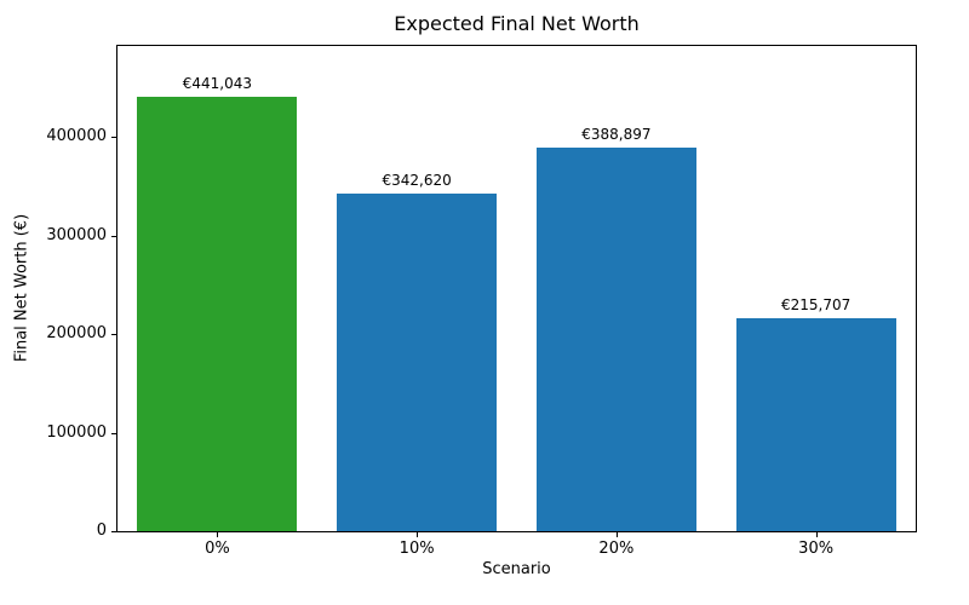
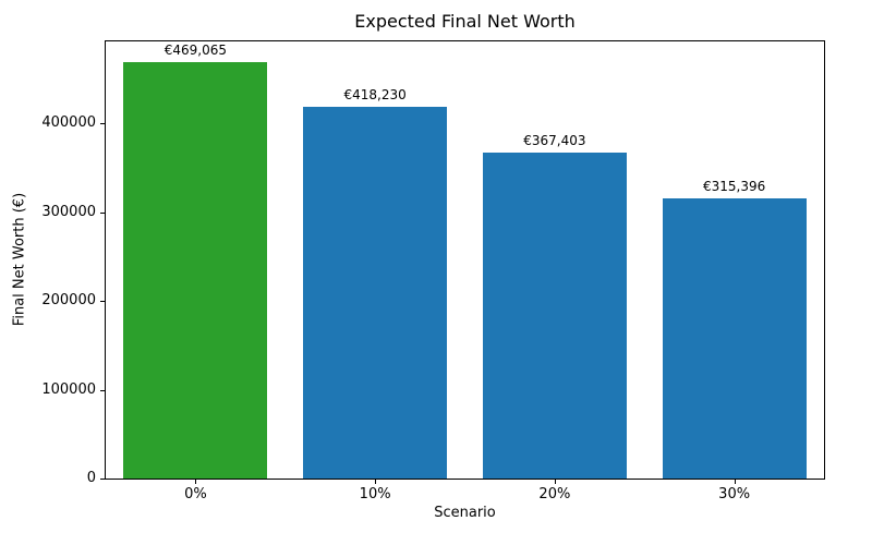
0%: €441,043 -> €469,065
10%: €342,620 -> €418,230
20%: €388,897 -> €367,403
30%: €215,707 -> €315,396
